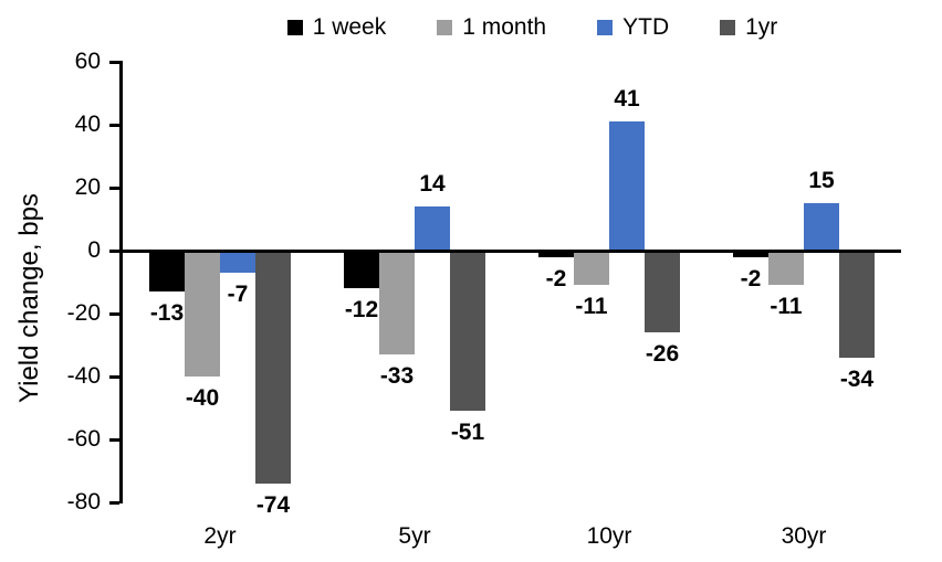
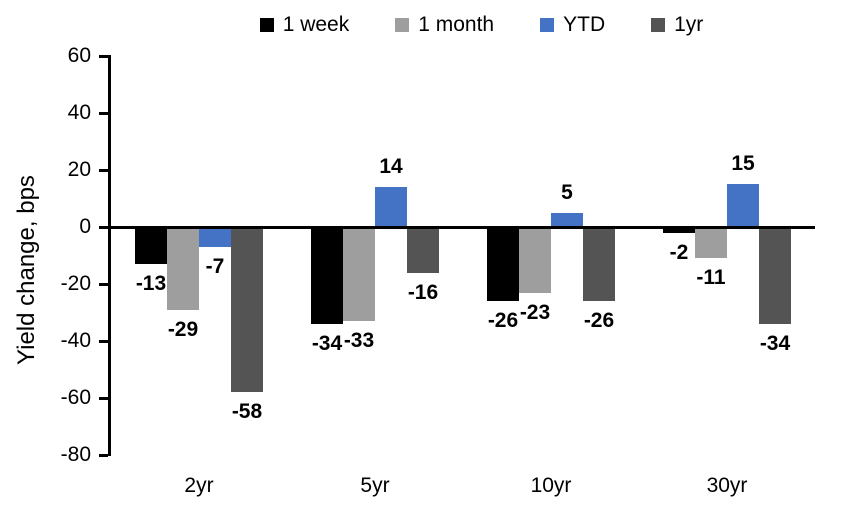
1 month/2yr: -40 -> -29
1yr/2yr: -74 -> -58
1 week/5yr: -12 -> -34
1yr/5yr: -51 -> -16
1 week/10yr: -2 -> -26
1 month/10yr: -11 -> -23
YTD/10yr: 41 -> 5
